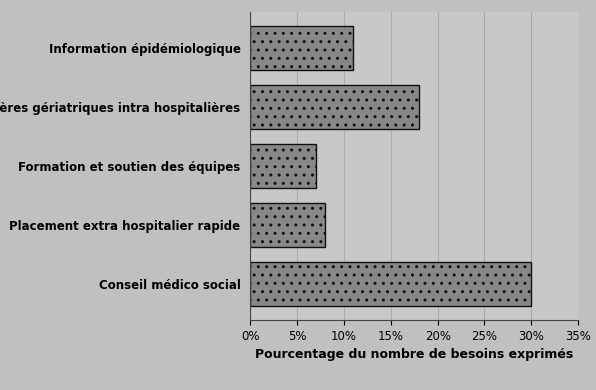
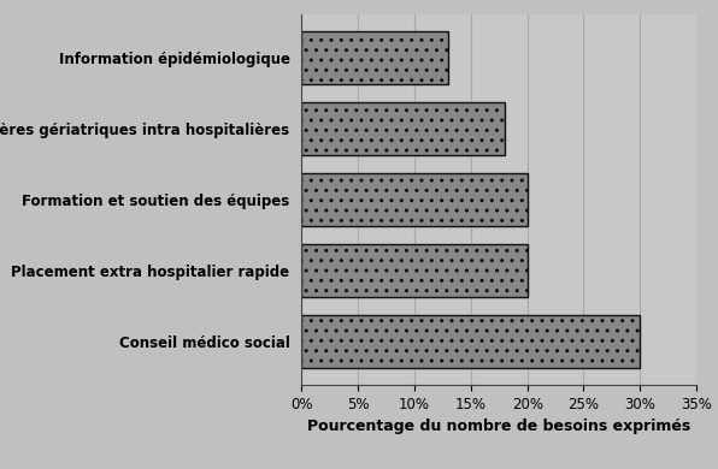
Information épidémiologique: 11% -> 13%
Formation et soutien des équipes: 7% -> 20%
Placement extra hospitalier rapide: 8% -> 20%
